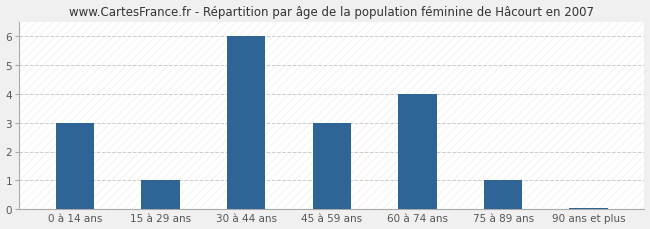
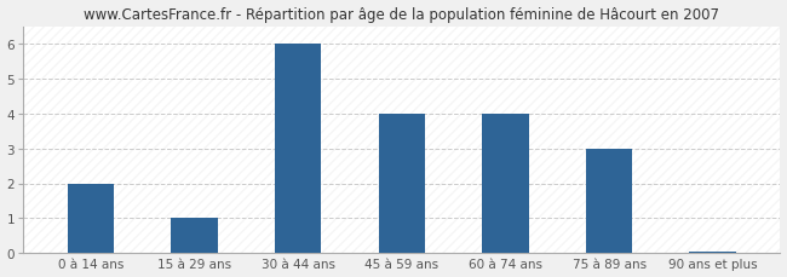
0 à 14 ans: 3.00 -> 2.00
45 à 59 ans: 3.00 -> 4.00
75 à 89 ans: 1.00 -> 3.00
